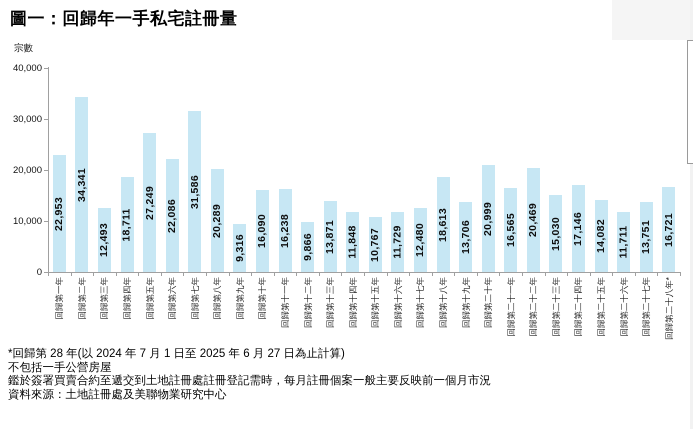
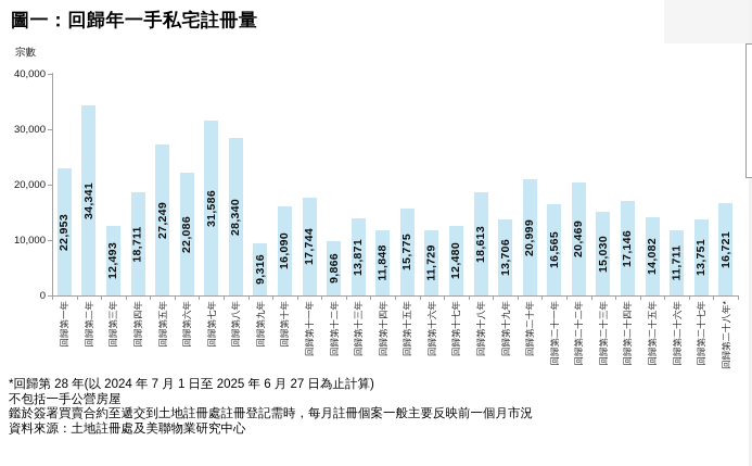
回歸第八年: 20,289 -> 28,340
回歸第十一年: 16,238 -> 17,744
回歸第十五年: 10,767 -> 15,775
